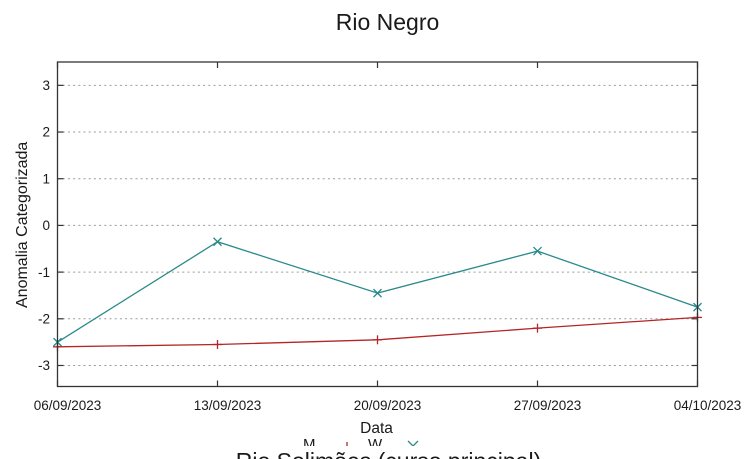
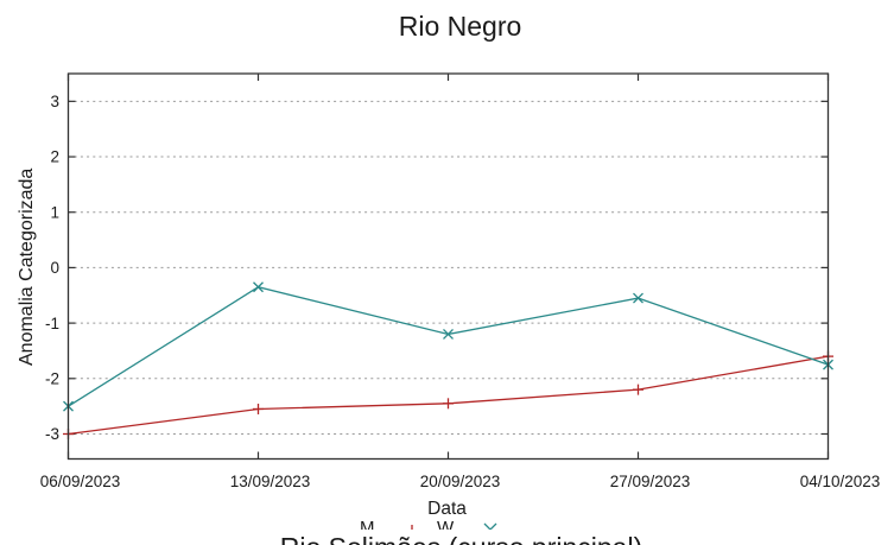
M/06/09/2023: -2.6 -> -3.0
W/20/09/2023: -1.4 -> -1.2
M/04/10/2023: -2.0 -> -1.6
